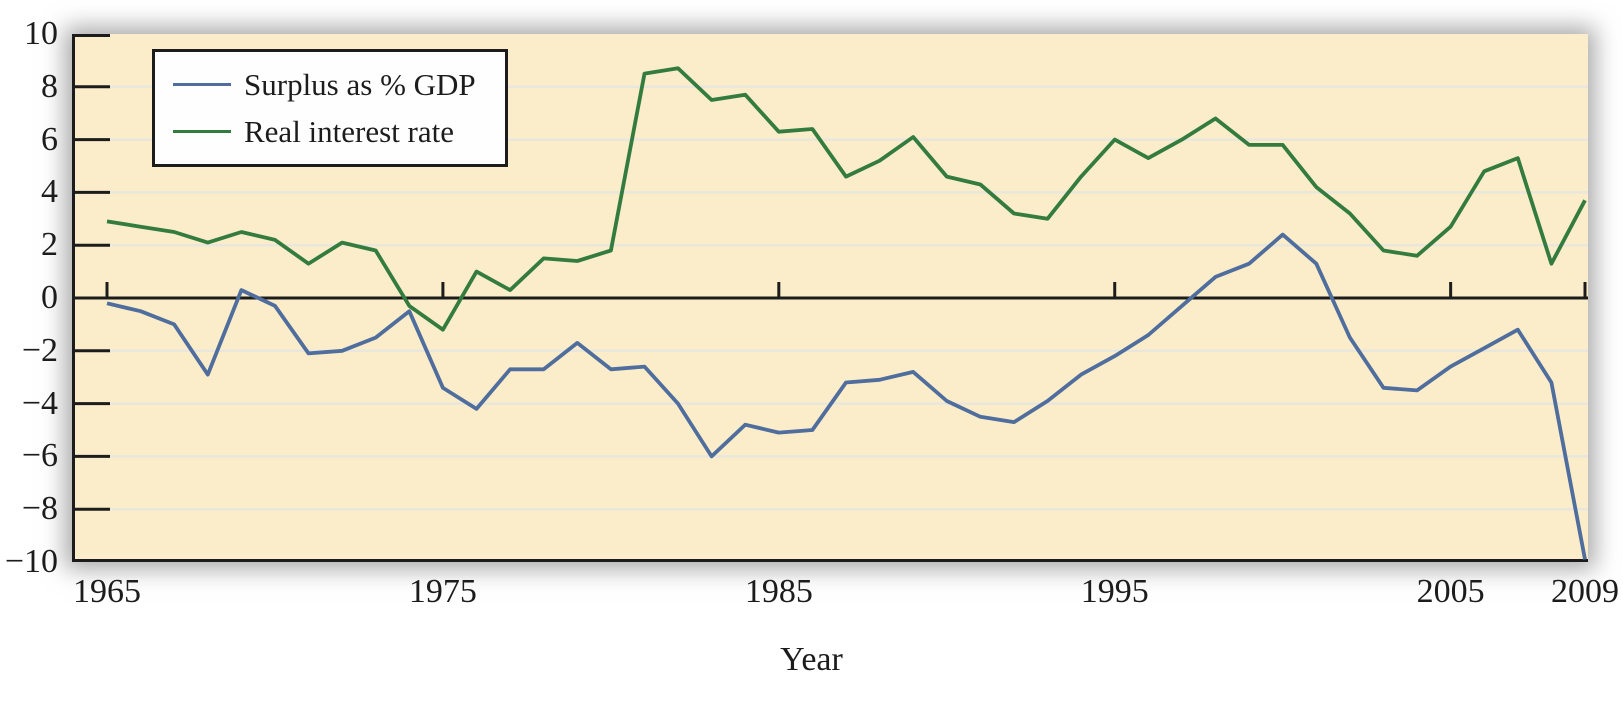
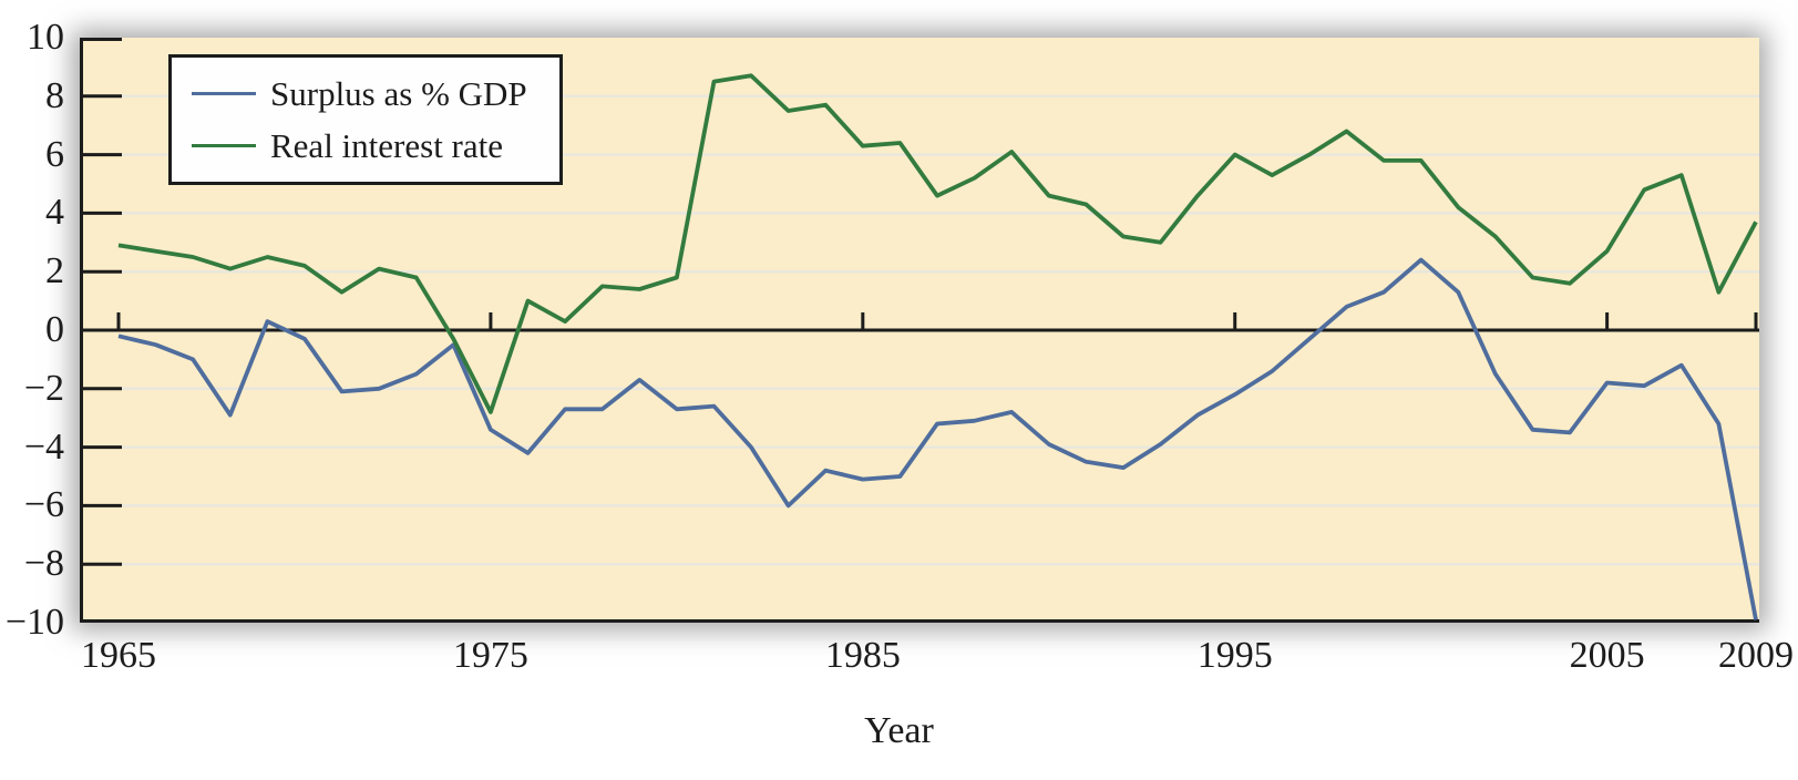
Real interest rate/1975: -1.2 -> -2.8
Surplus as % GDP/2005: -2.6 -> -1.8
